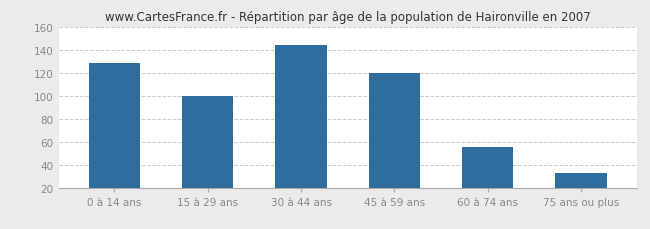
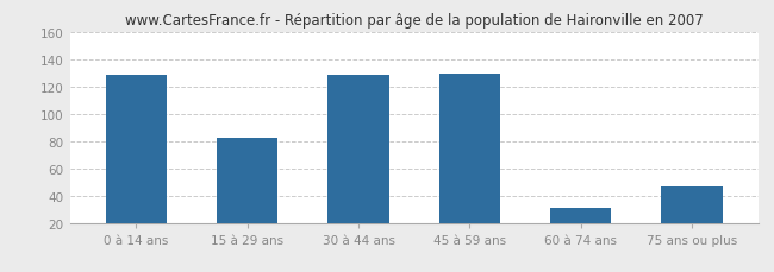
15 à 29 ans: 100 -> 82
30 à 44 ans: 144 -> 128
45 à 59 ans: 120 -> 129
60 à 74 ans: 55 -> 31
75 ans ou plus: 33 -> 47
